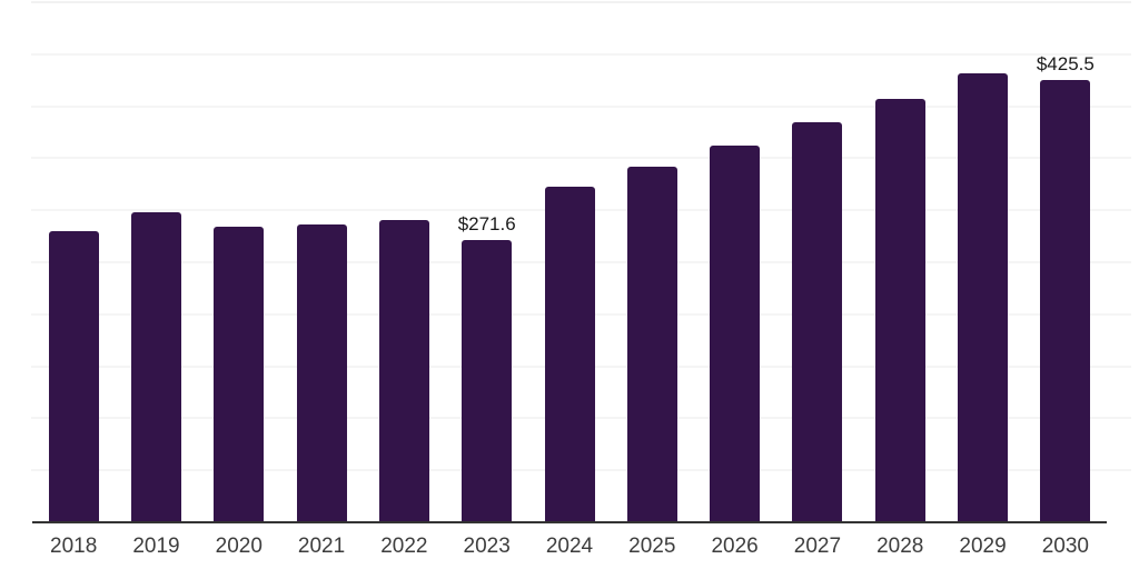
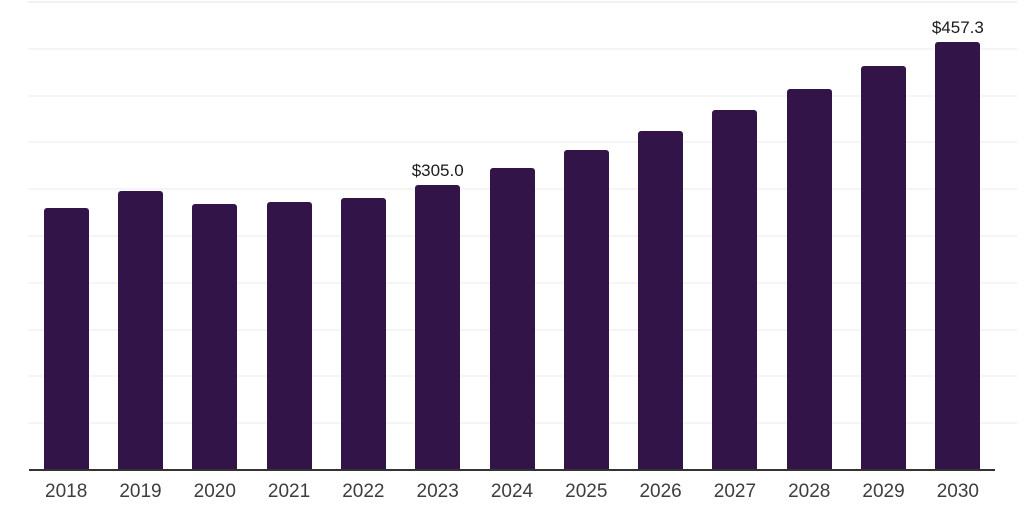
2023: $271.6 -> $305.0
2030: $425.5 -> $457.3
